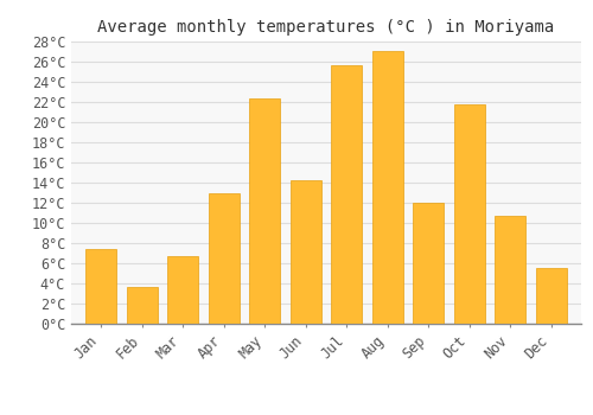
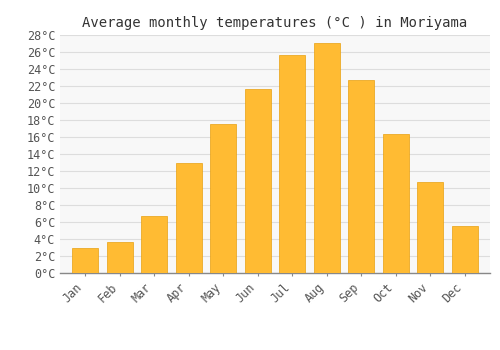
Jan: 7.4°C -> 3.0°C
May: 22.4°C -> 17.5°C
Jun: 14.2°C -> 21.7°C
Sep: 12.0°C -> 22.7°C
Oct: 21.8°C -> 16.4°C
